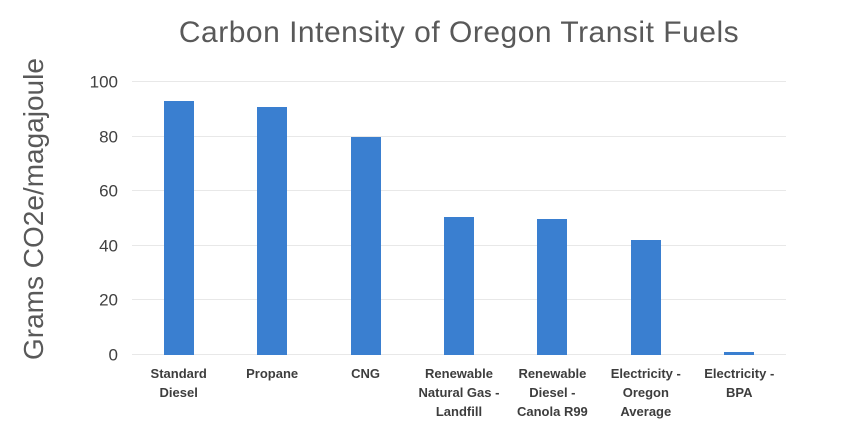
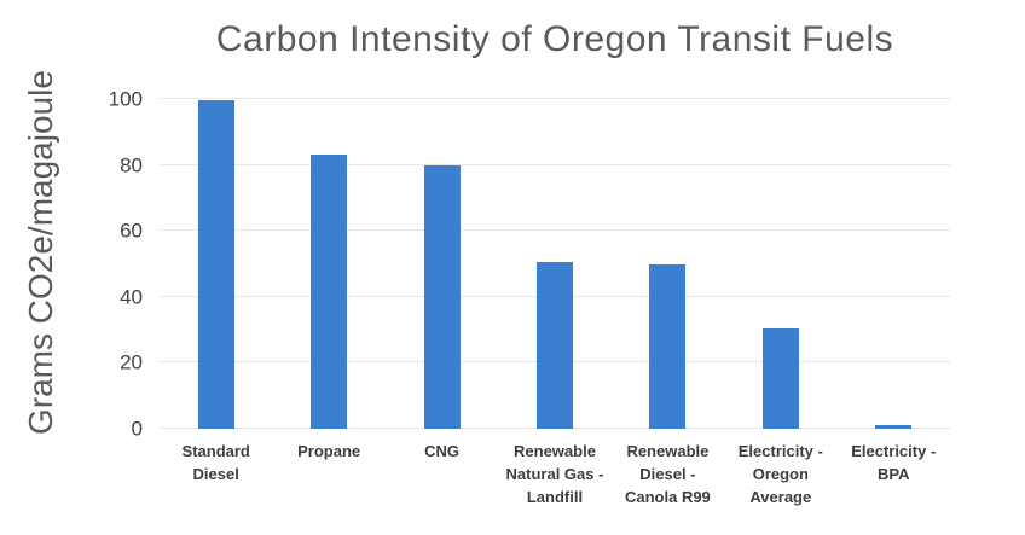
Standard Diesel: 93 -> 100
Propane: 91 -> 83
Electricity - Oregon Average: 42 -> 30
